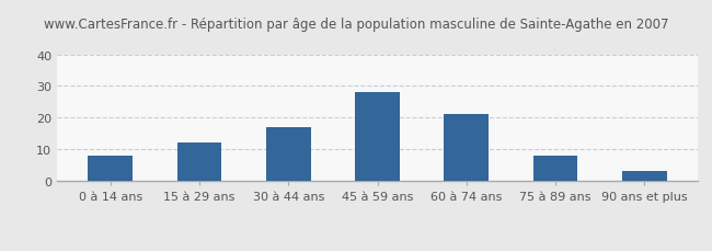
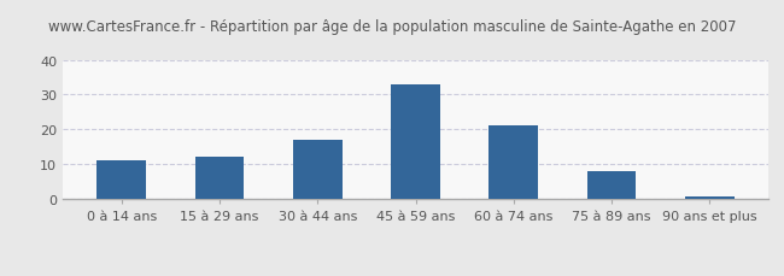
0 à 14 ans: 8.0 -> 11.0
45 à 59 ans: 28.0 -> 33.0
90 ans et plus: 3.0 -> 0.5
